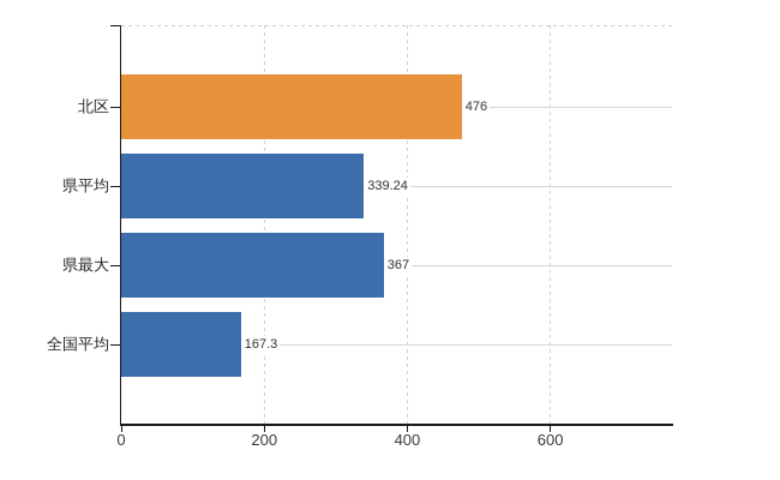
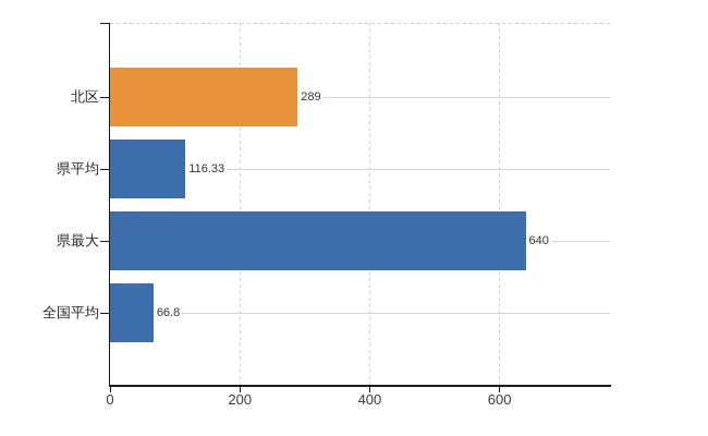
北区: 476 -> 289
県平均: 339.24 -> 116.33
県最大: 367 -> 640
全国平均: 167.3 -> 66.8
